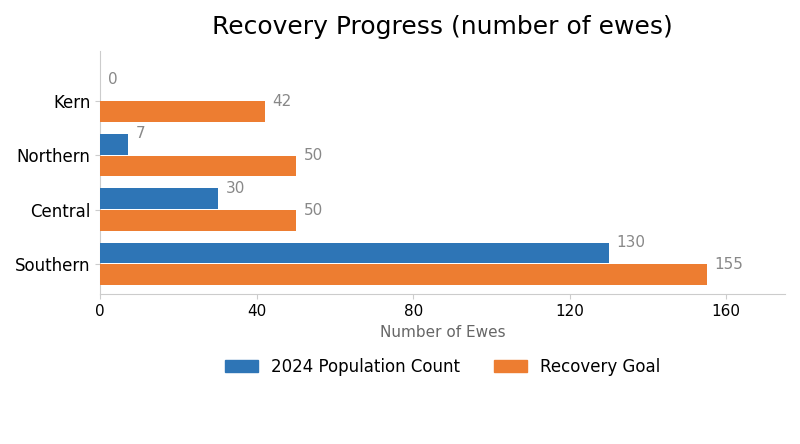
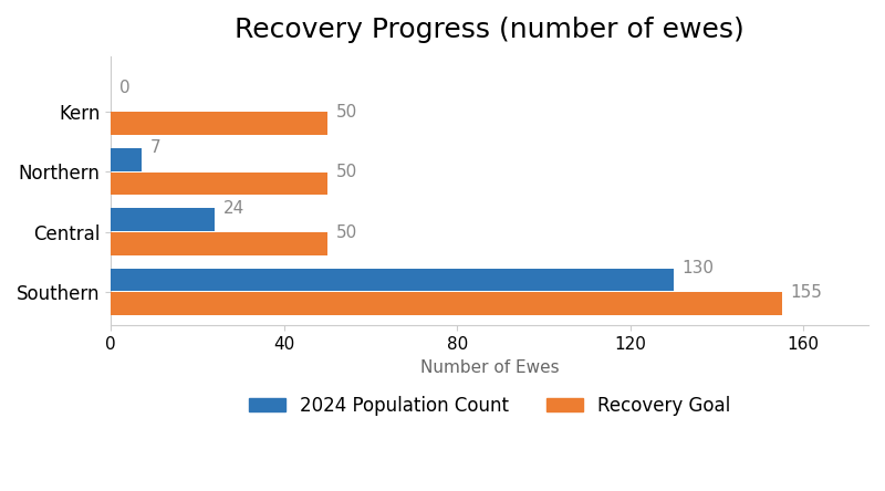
Recovery Goal/Kern: 42 -> 50
2024 Population Count/Central: 30 -> 24
